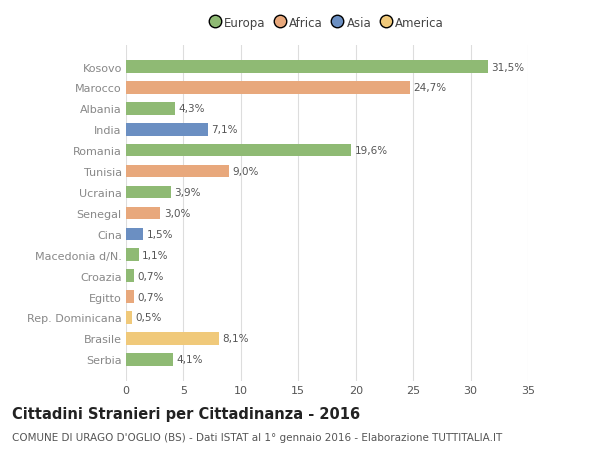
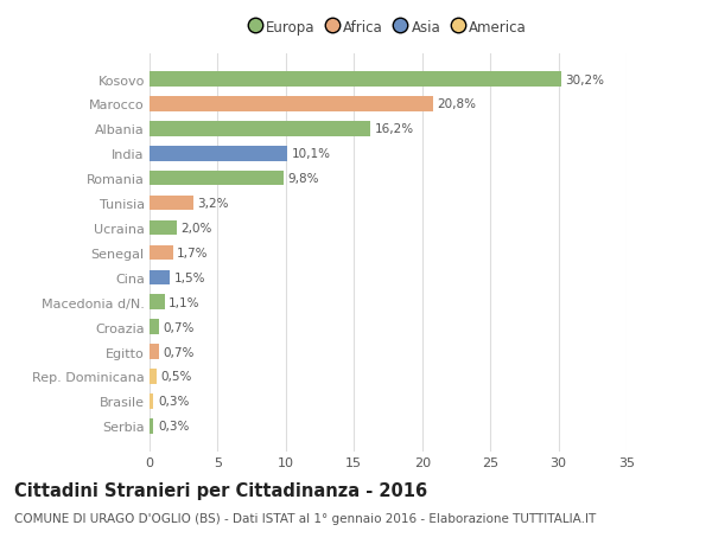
Kosovo: 31,5% -> 30,2%
Marocco: 24,7% -> 20,8%
Albania: 4,3% -> 16,2%
India: 7,1% -> 10,1%
Romania: 19,6% -> 9,8%
Tunisia: 9,0% -> 3,2%
Ucraina: 3,9% -> 2,0%
Senegal: 3,0% -> 1,7%
Brasile: 8,1% -> 0,3%
Serbia: 4,1% -> 0,3%
